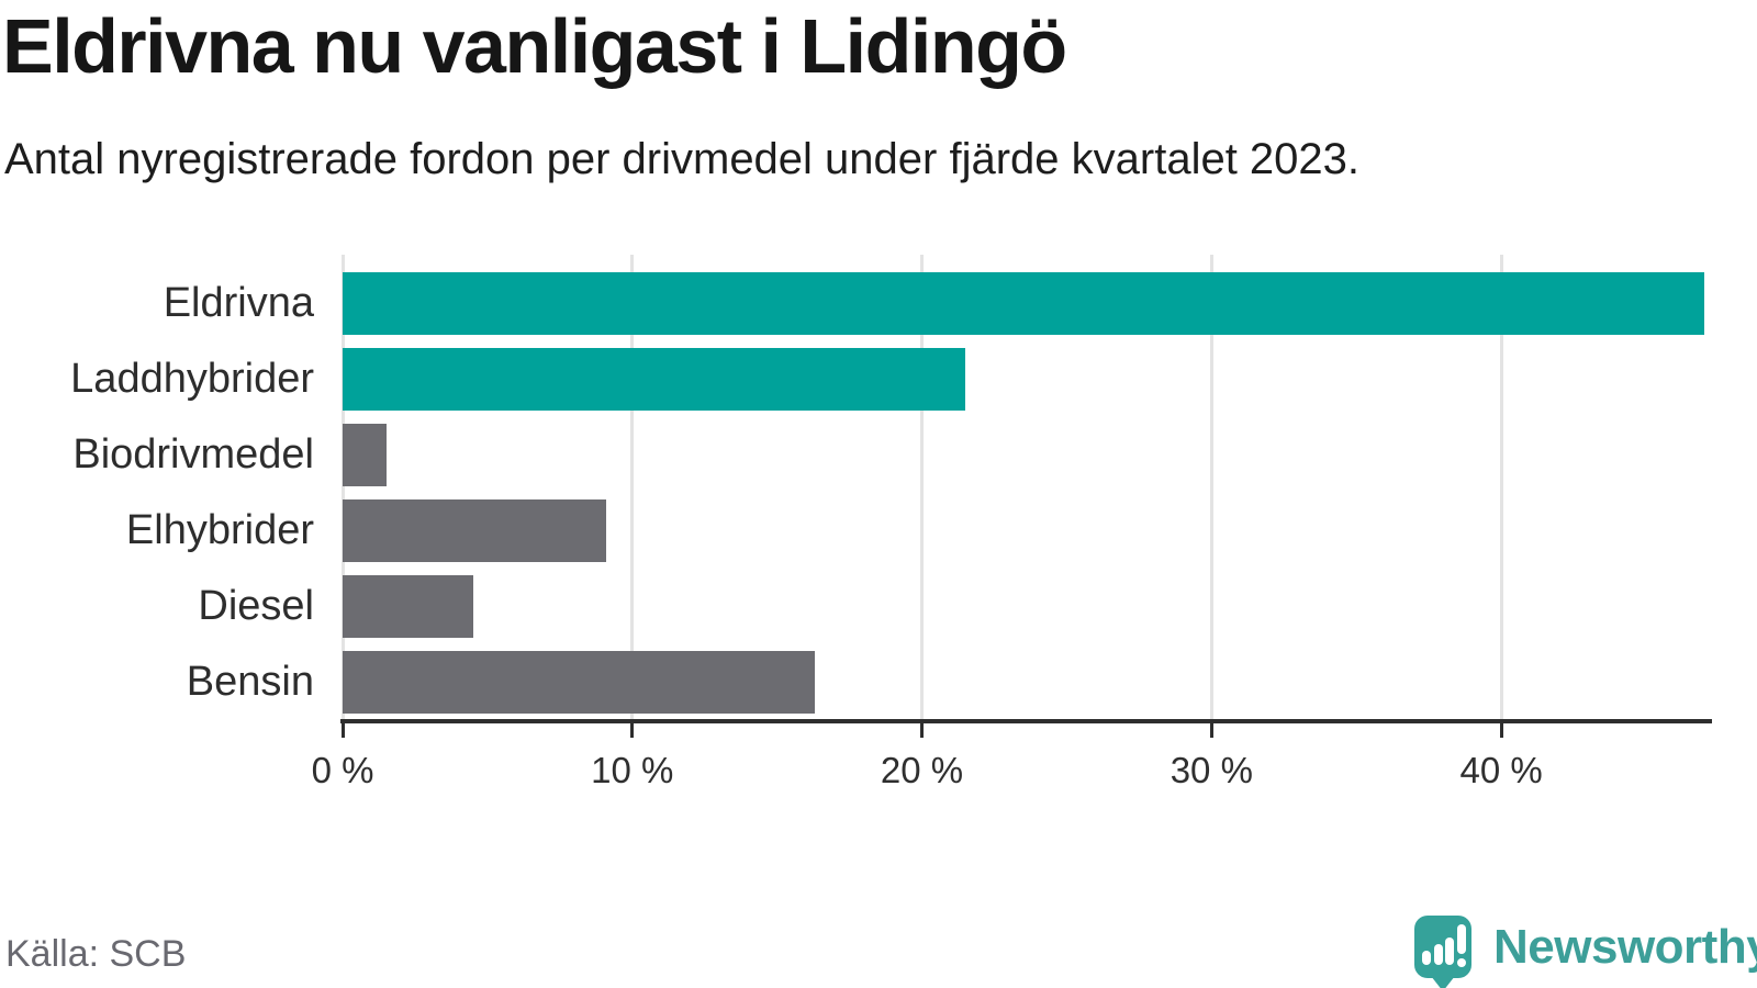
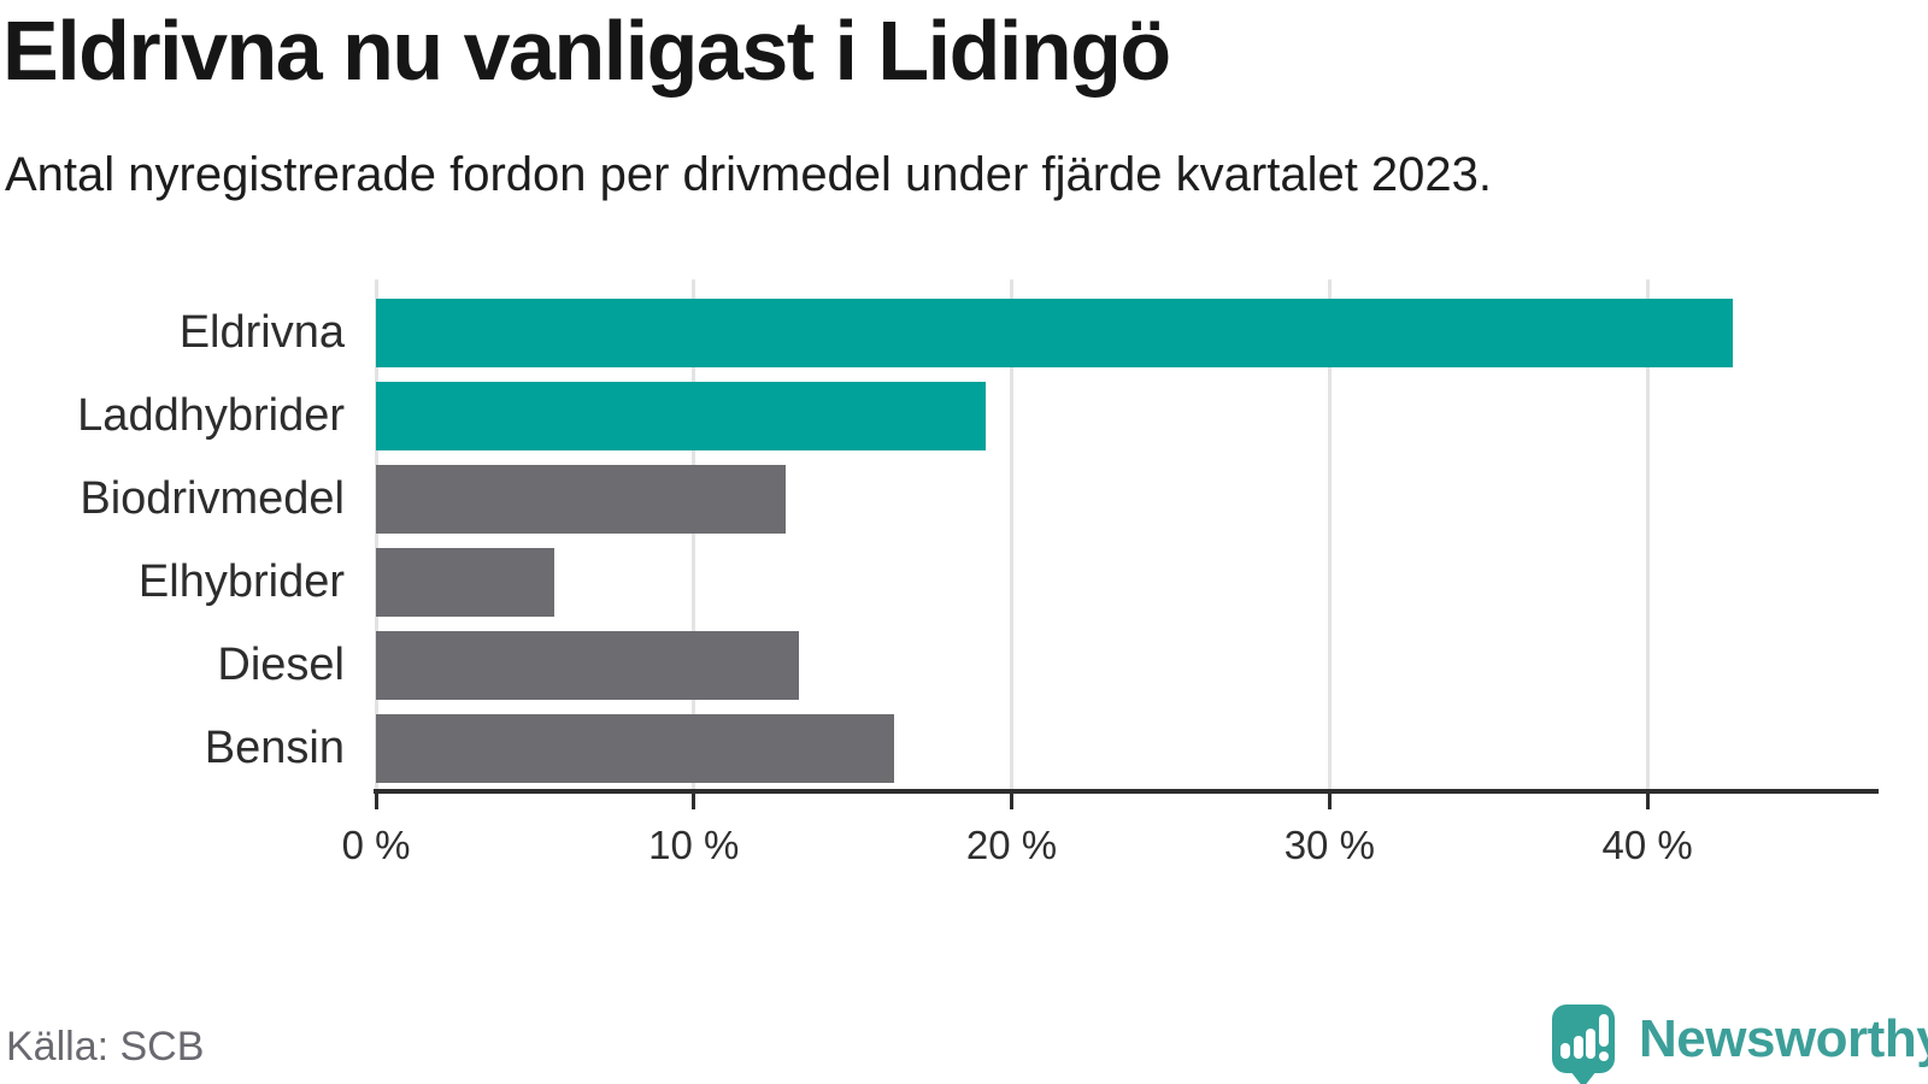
Eldrivna: 47.0% -> 42.7%
Laddhybrider: 21.5% -> 19.2%
Biodrivmedel: 1.5% -> 12.9%
Elhybrider: 9.1% -> 5.6%
Diesel: 4.5% -> 13.3%
